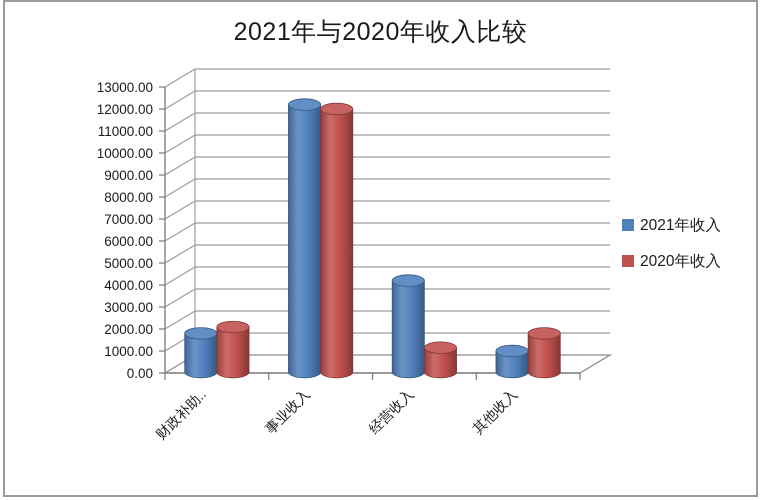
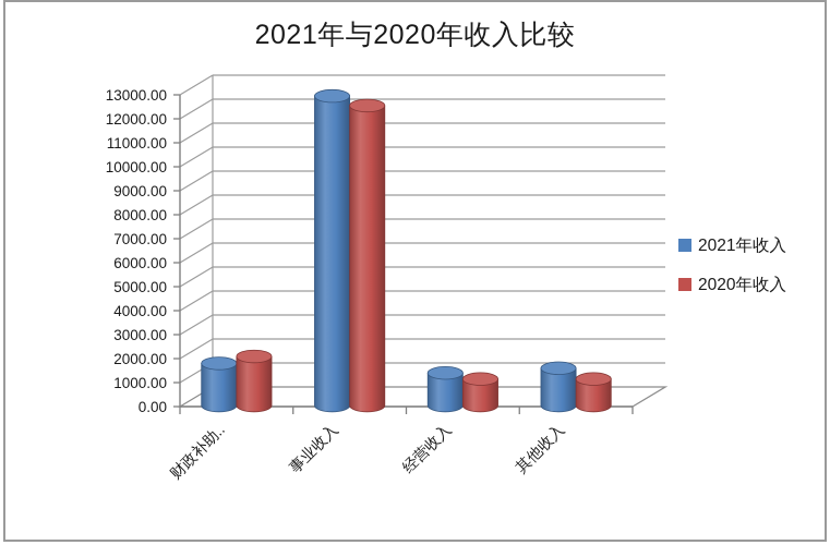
2021年收入/事业收入: 12200 -> 13000
2020年收入/事业收入: 12000 -> 12600
2021年收入/经营收入: 4200 -> 1400
2021年收入/其他收入: 1000 -> 1600
2020年收入/其他收入: 1800 -> 1200
